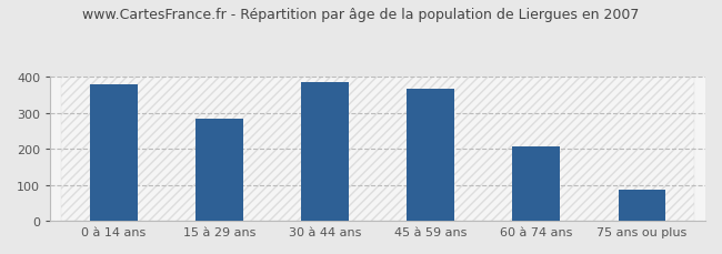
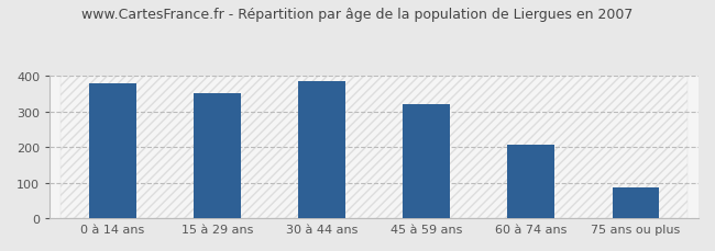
15 à 29 ans: 282 -> 350
45 à 59 ans: 366 -> 320
